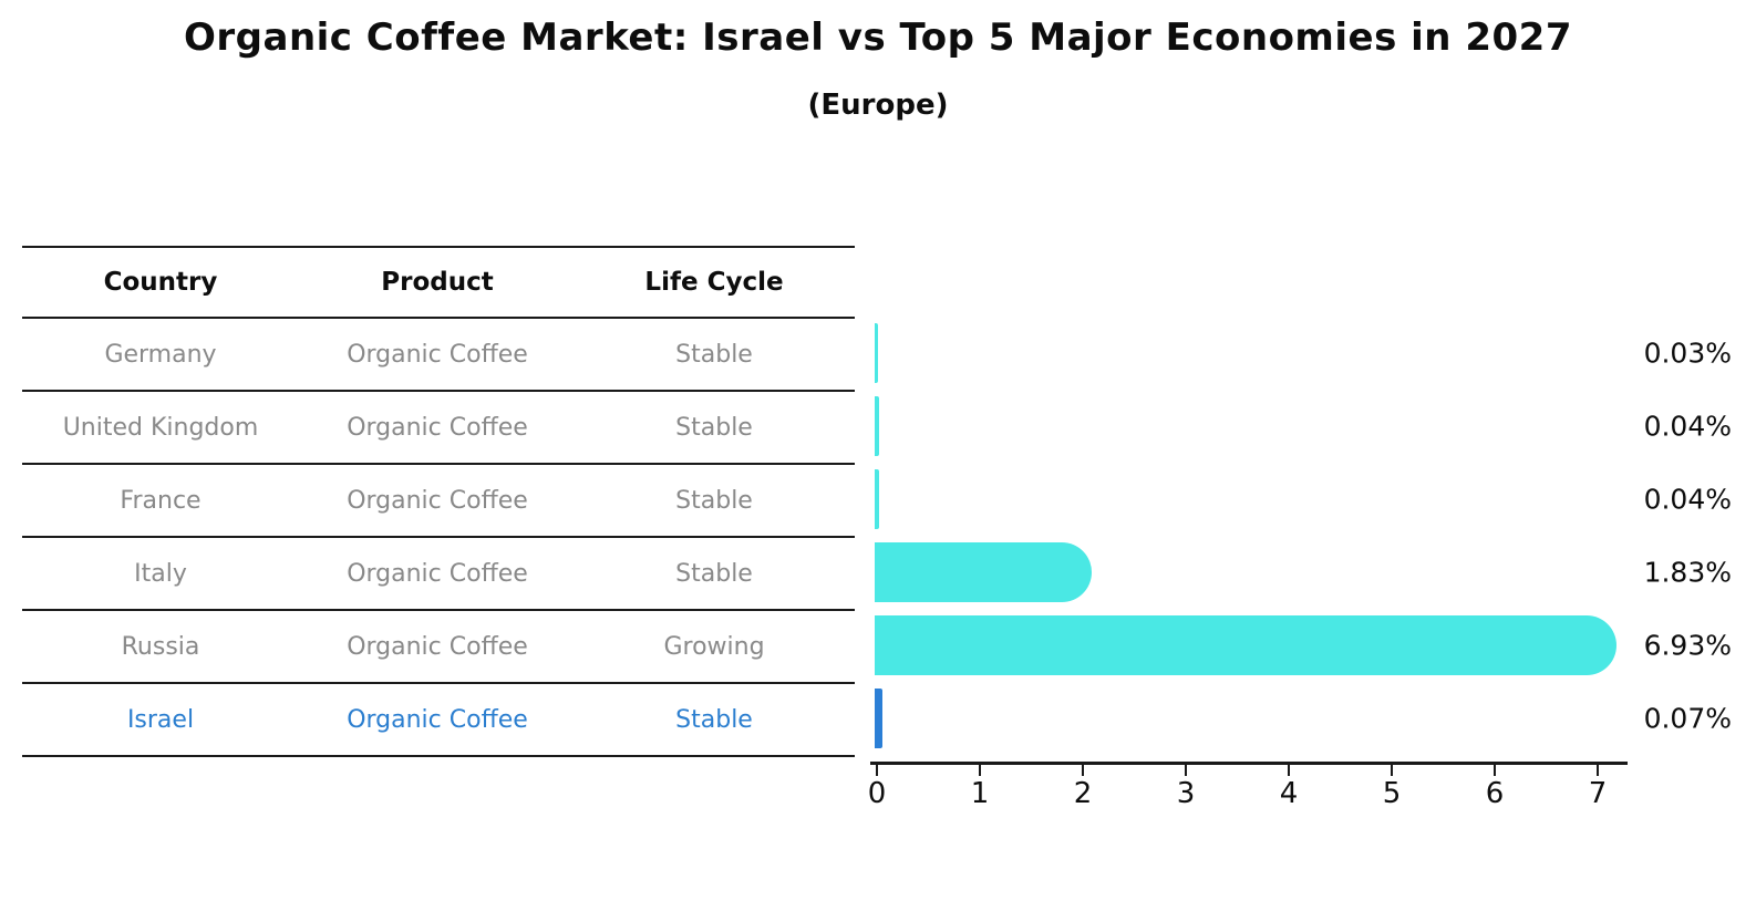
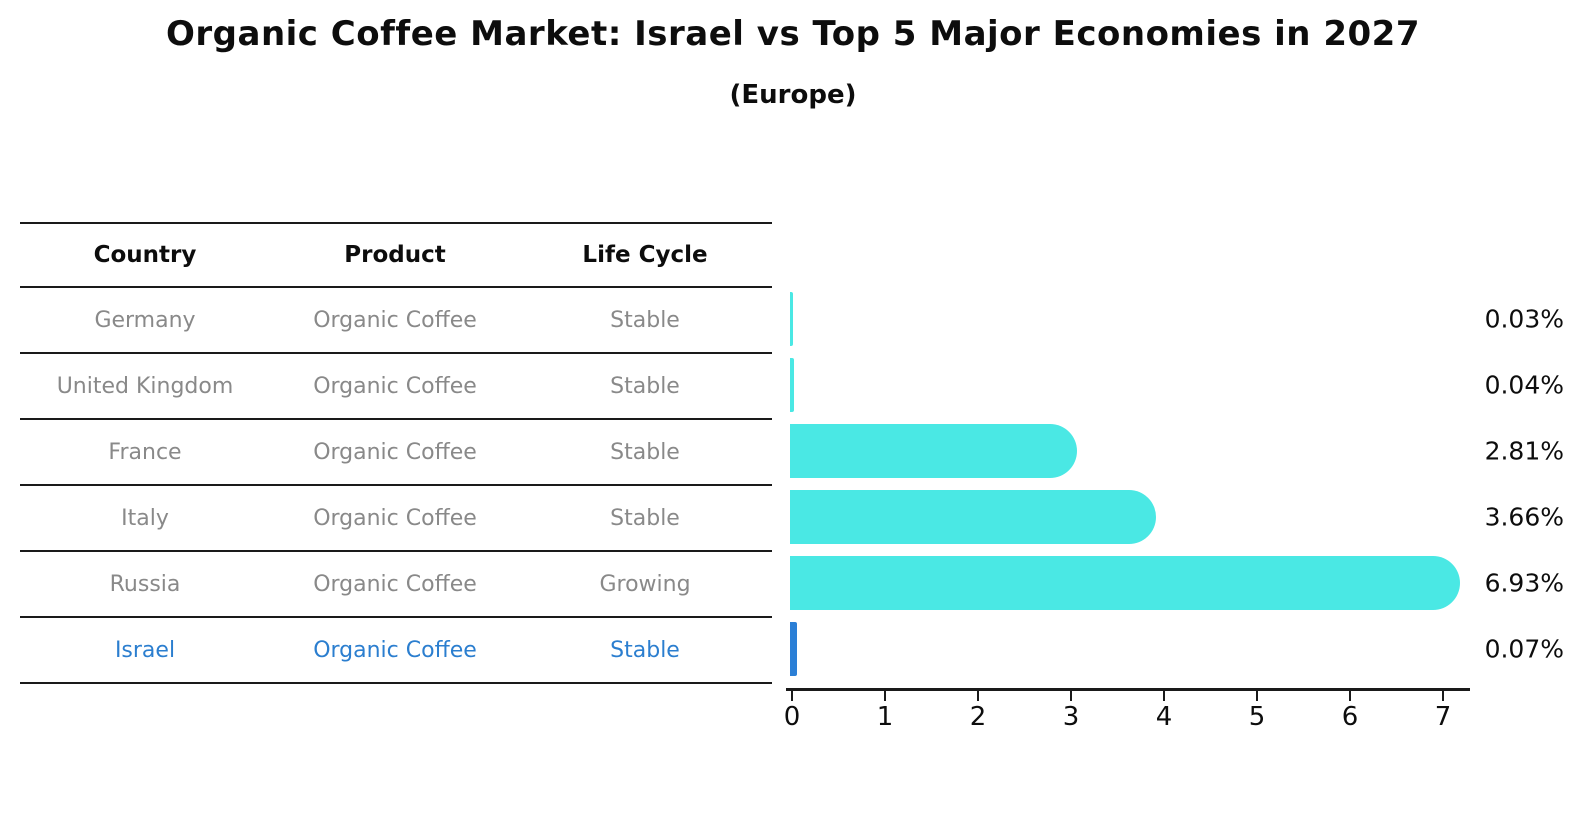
France: 0.04% -> 2.81%
Italy: 1.83% -> 3.66%
